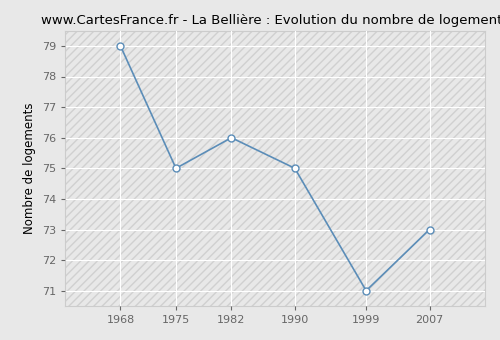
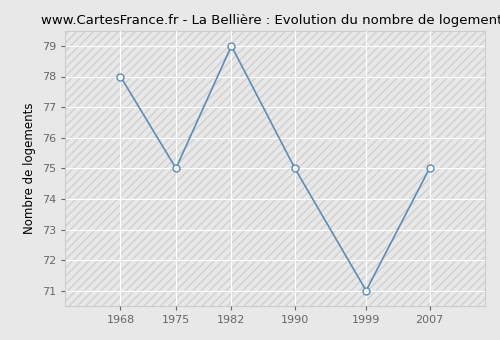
1968: 79 -> 78
1982: 76 -> 79
2007: 73 -> 75
